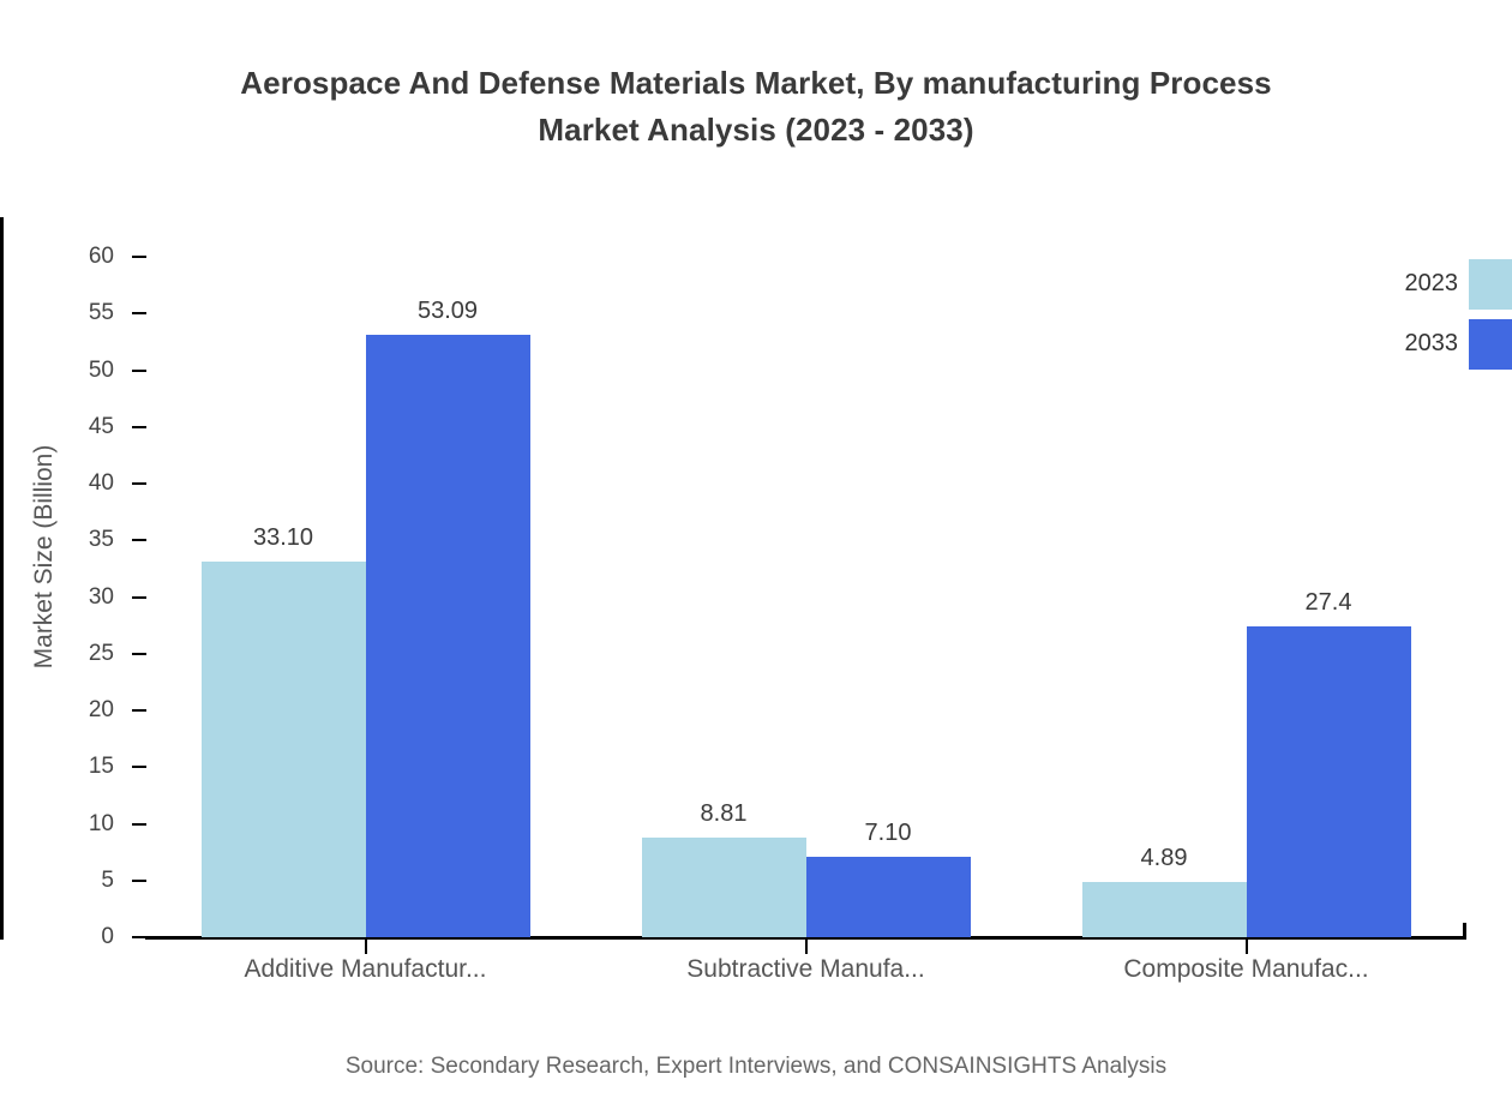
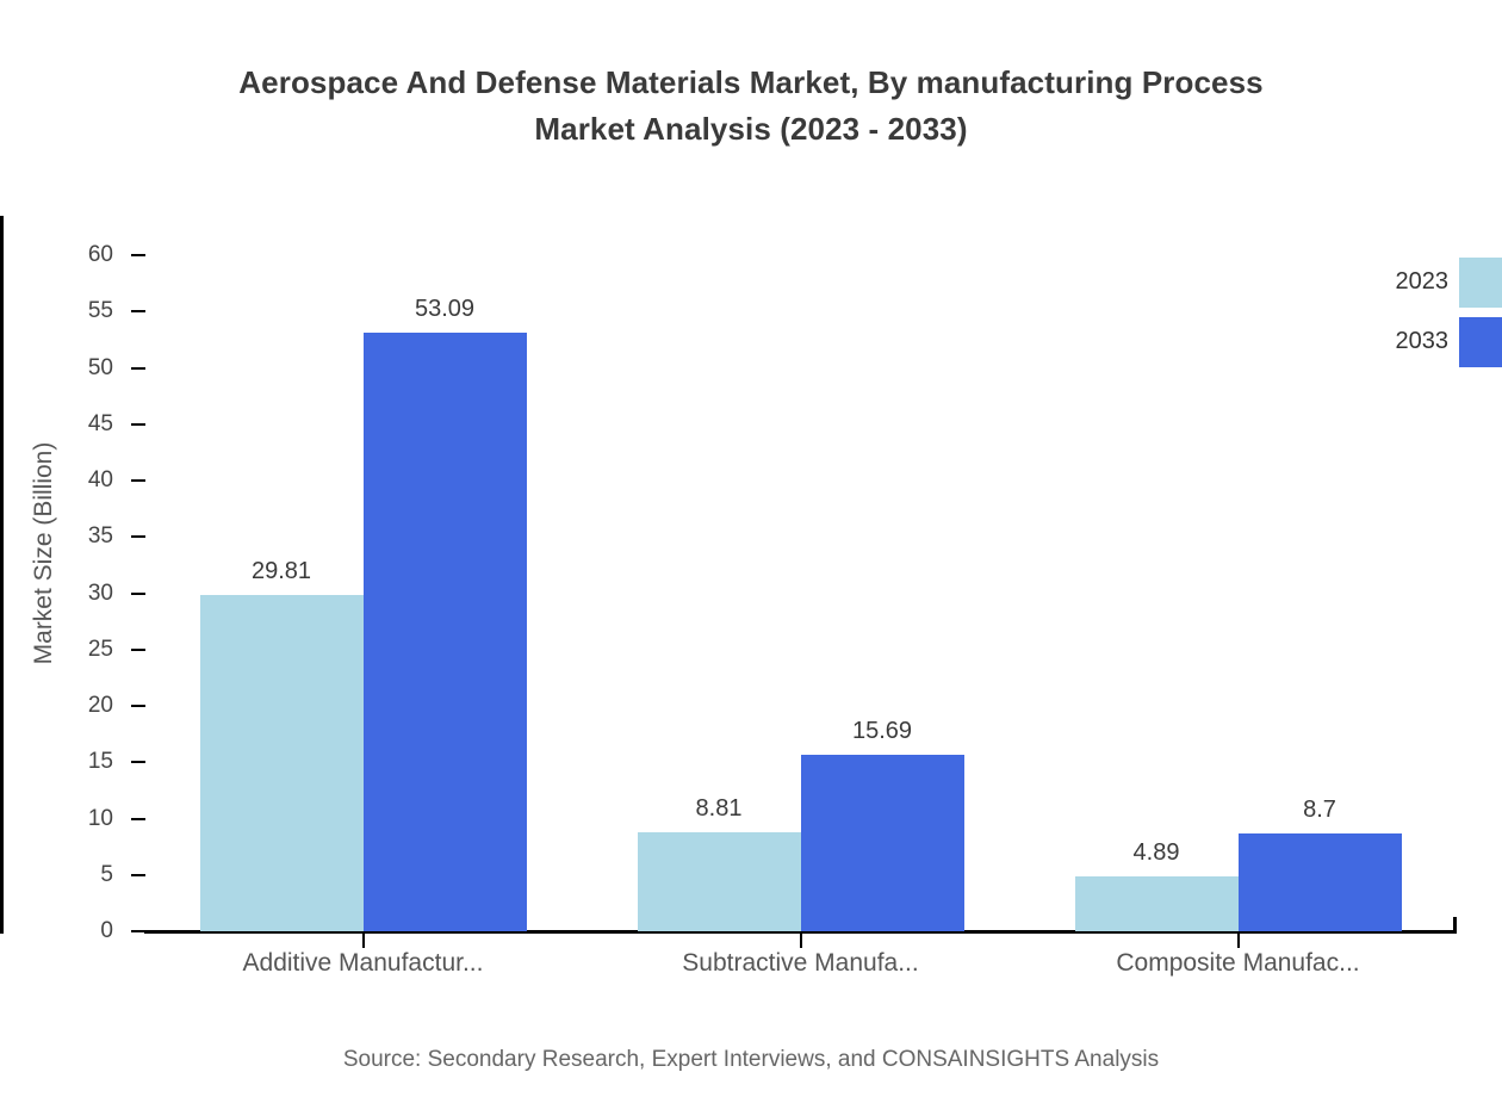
2023/Additive Manufactur...: 33.10 -> 29.81
2033/Subtractive Manufa...: 7.10 -> 15.69
2033/Composite Manufac...: 27.4 -> 8.7
